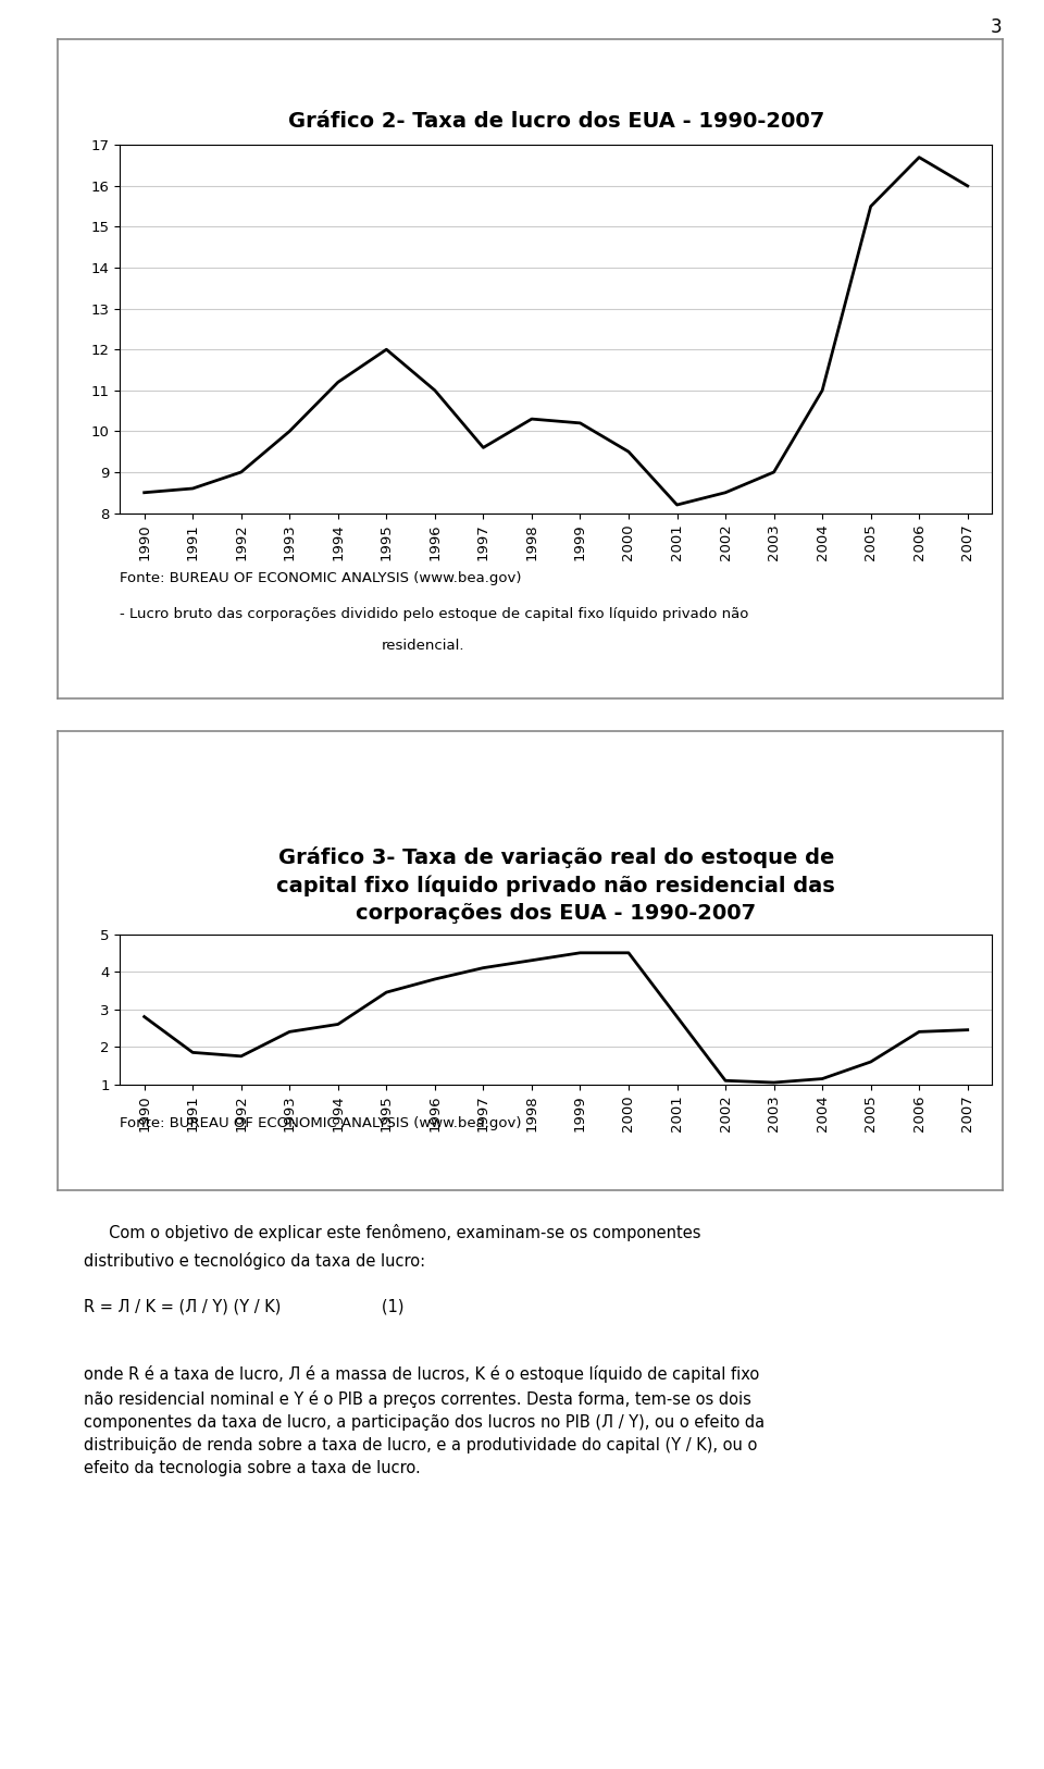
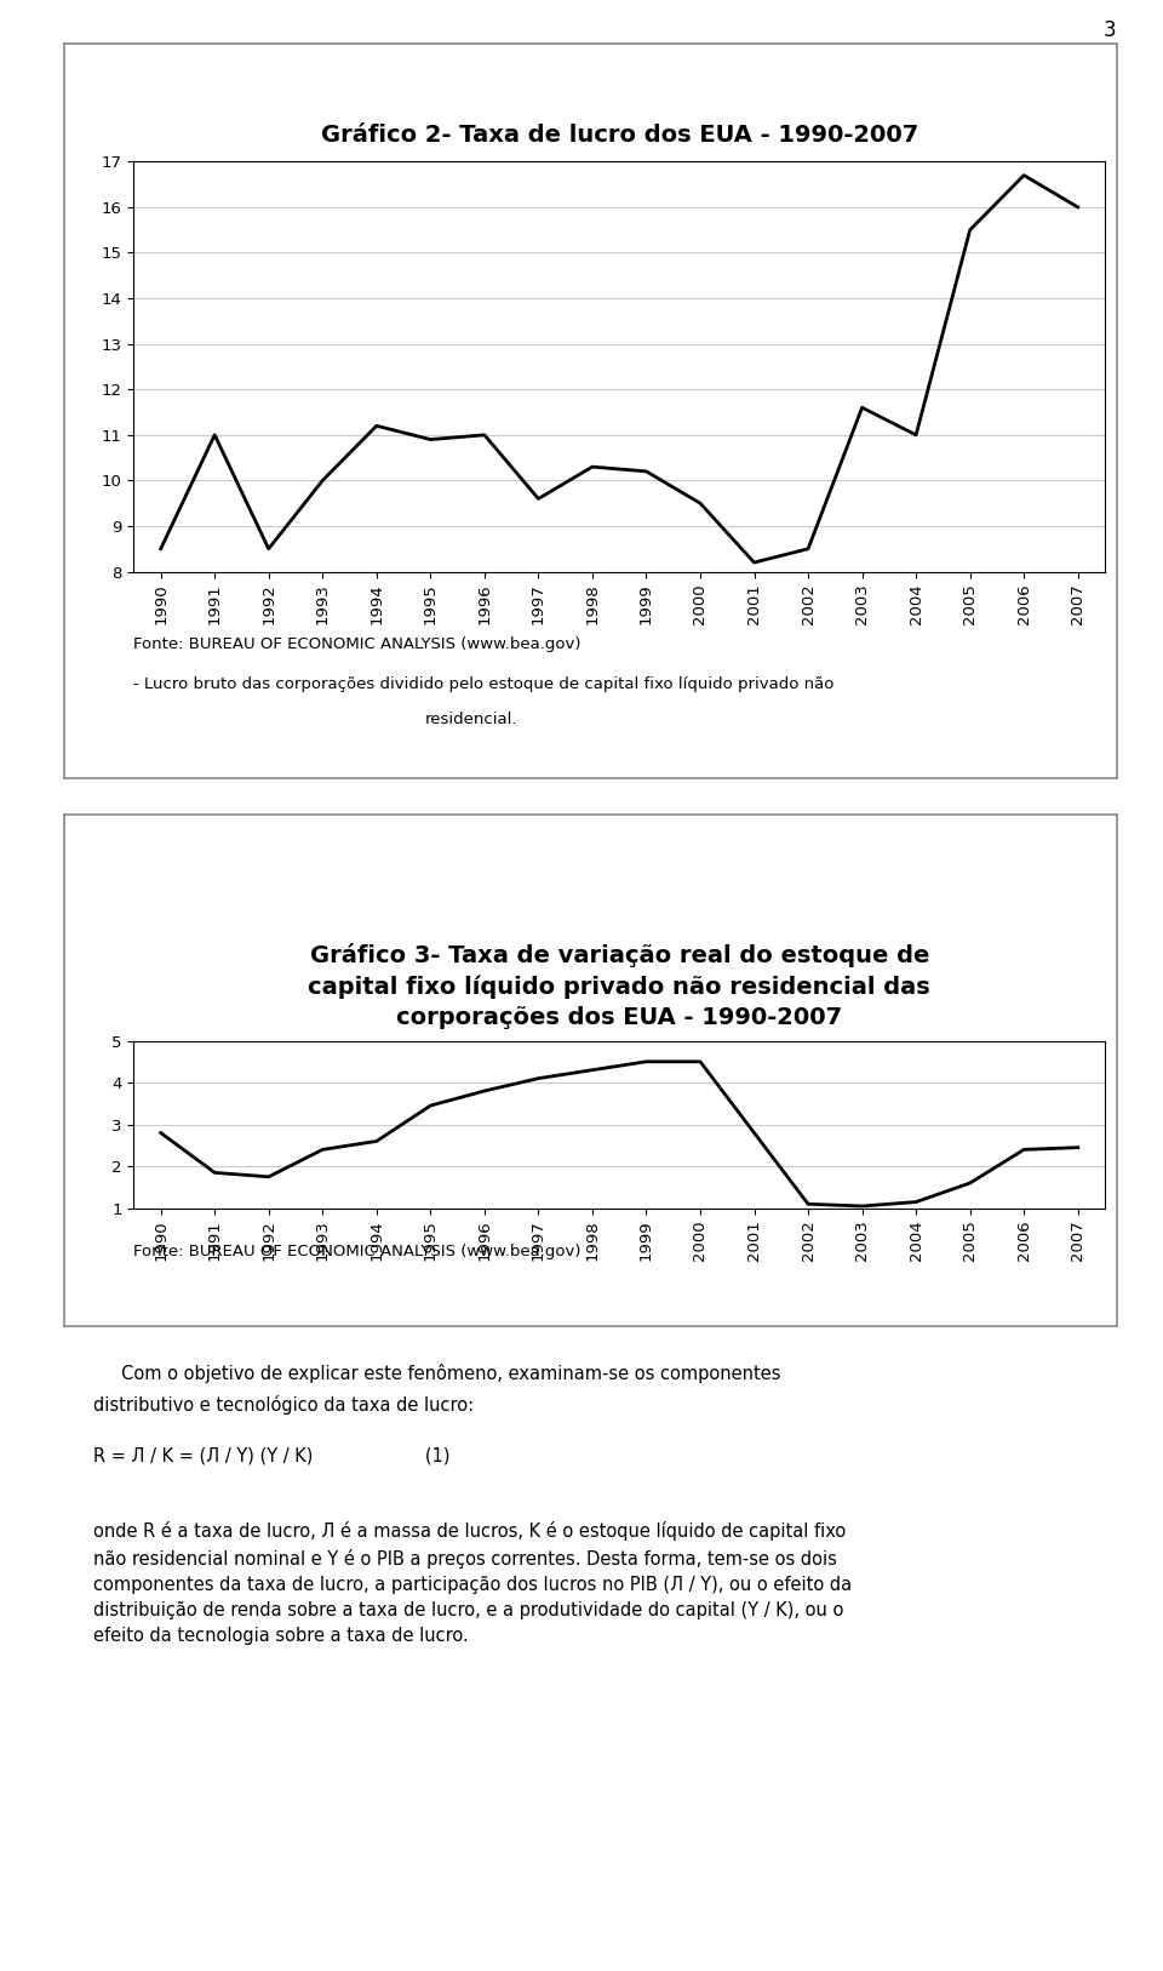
Gráfico 2- Taxa de lucro dos EUA - 1990-2007/1991: 8.6 -> 11.0
Gráfico 2- Taxa de lucro dos EUA - 1990-2007/1992: 9.0 -> 8.5
Gráfico 2- Taxa de lucro dos EUA - 1990-2007/1995: 12.0 -> 10.9
Gráfico 2- Taxa de lucro dos EUA - 1990-2007/2003: 9.0 -> 11.6
